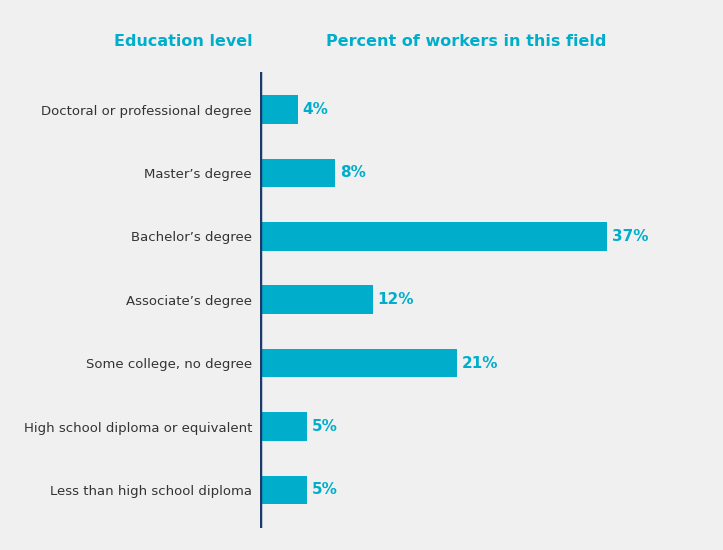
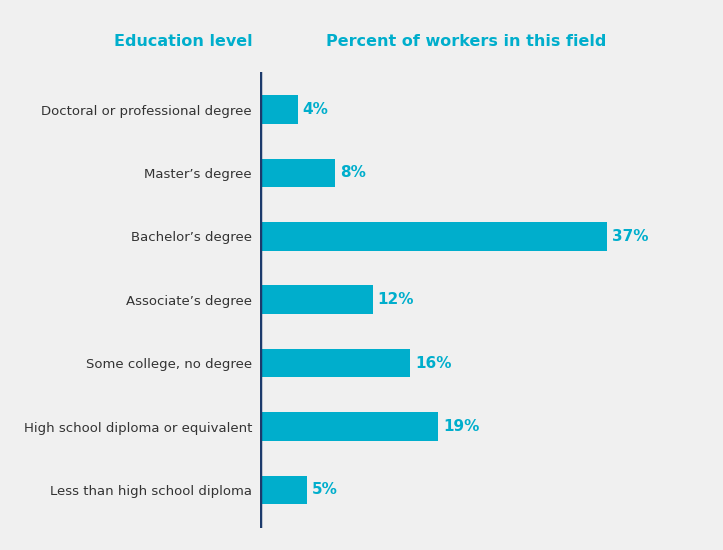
Some college, no degree: 21% -> 16%
High school diploma or equivalent: 5% -> 19%
